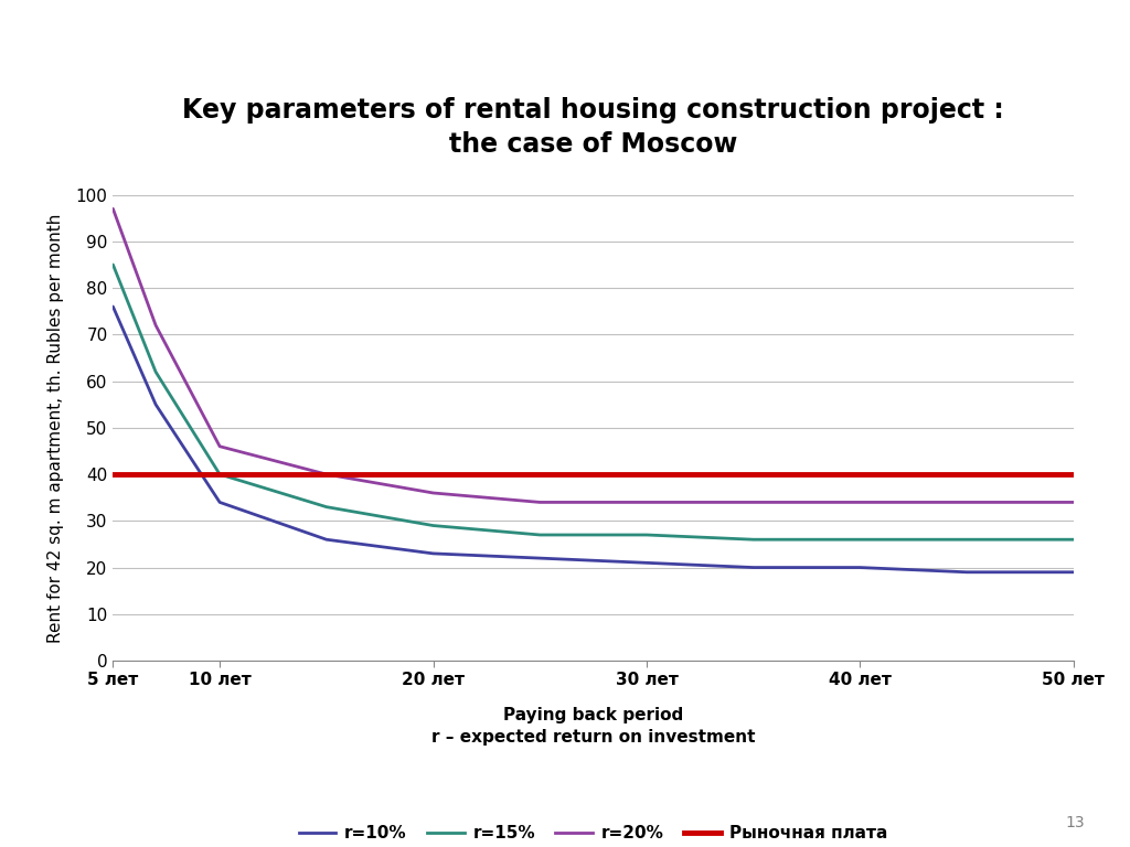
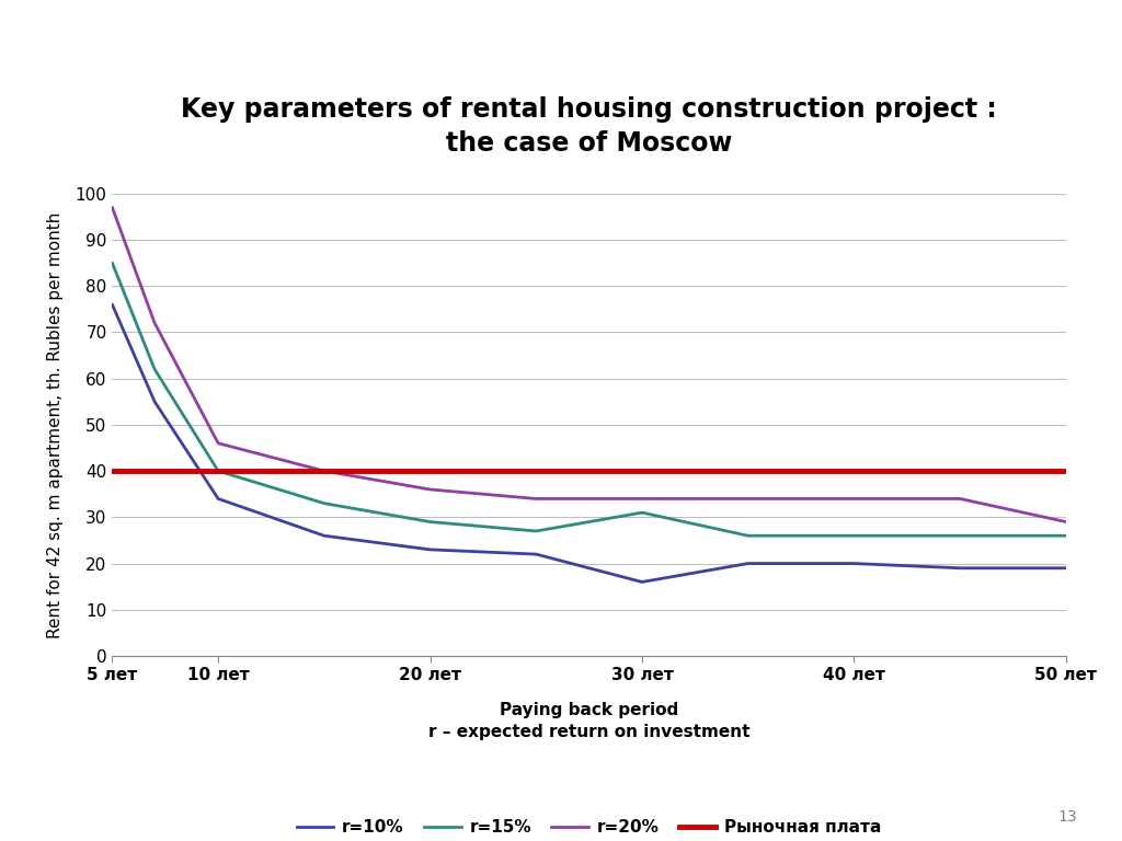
r=10%/30 лет: 21 -> 16
r=15%/30 лет: 27 -> 31
r=20%/50 лет: 34 -> 29
